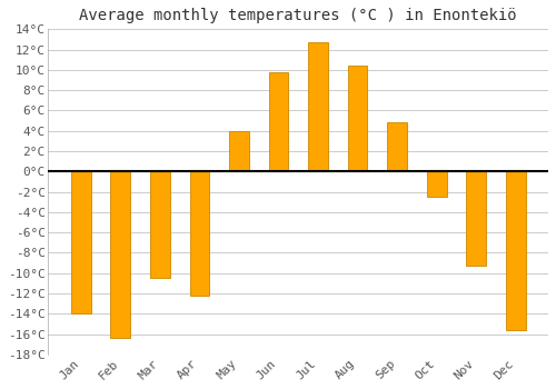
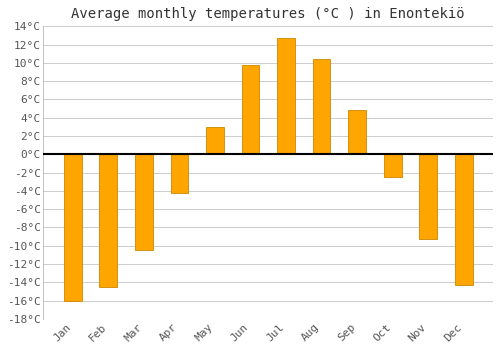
Jan: -14.0°C -> -16.0°C
Feb: -16.4°C -> -14.5°C
Apr: -12.2°C -> -4.2°C
May: 4.0°C -> 3.0°C
Dec: -15.6°C -> -14.3°C
